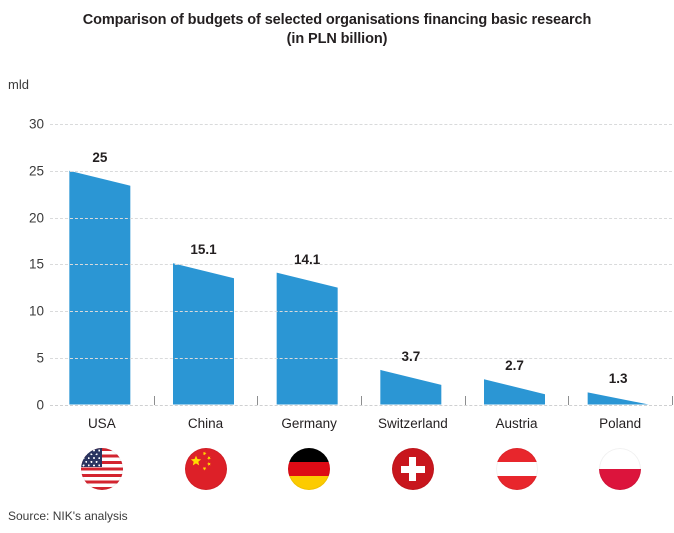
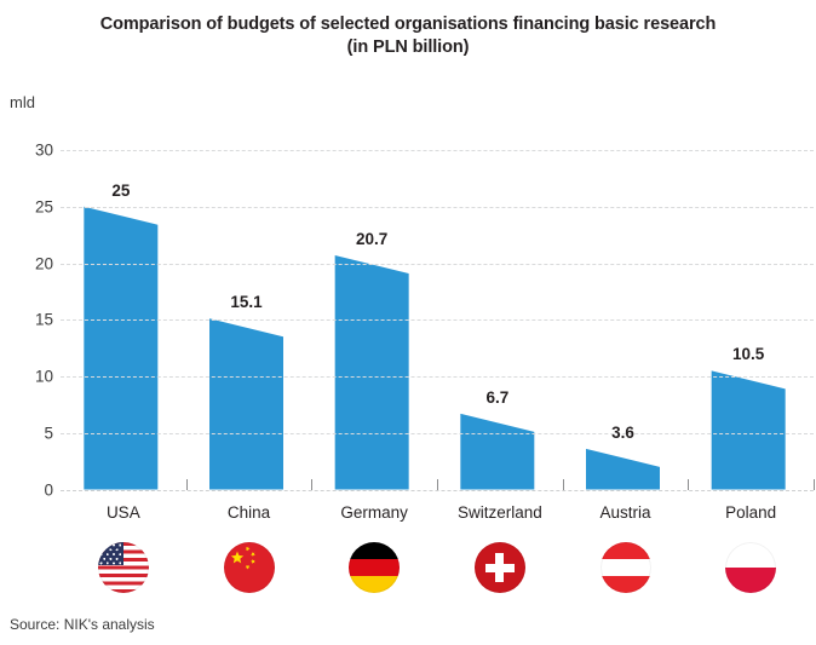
Germany: 14.1 -> 20.7
Switzerland: 3.7 -> 6.7
Austria: 2.7 -> 3.6
Poland: 1.3 -> 10.5
